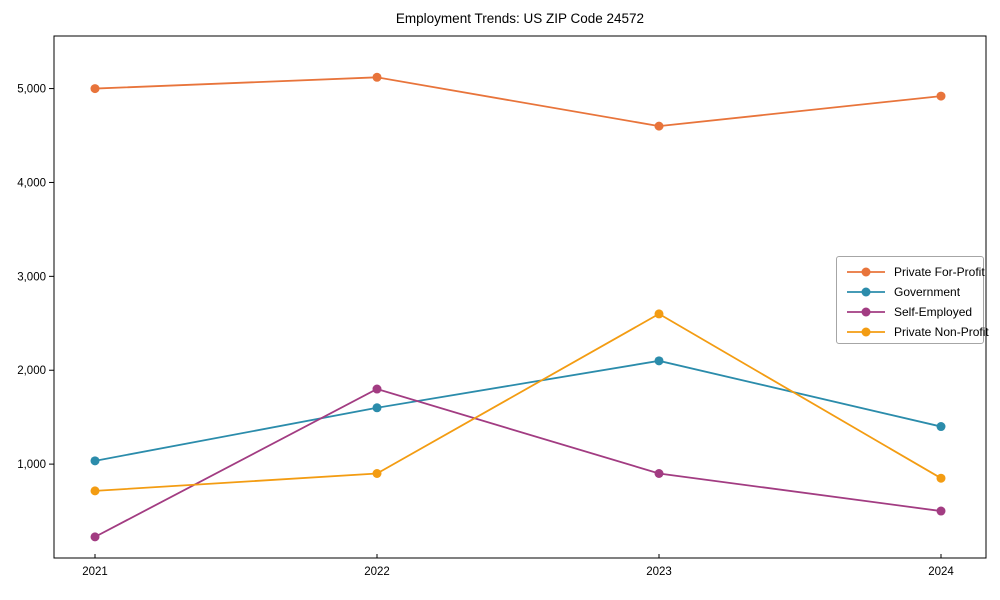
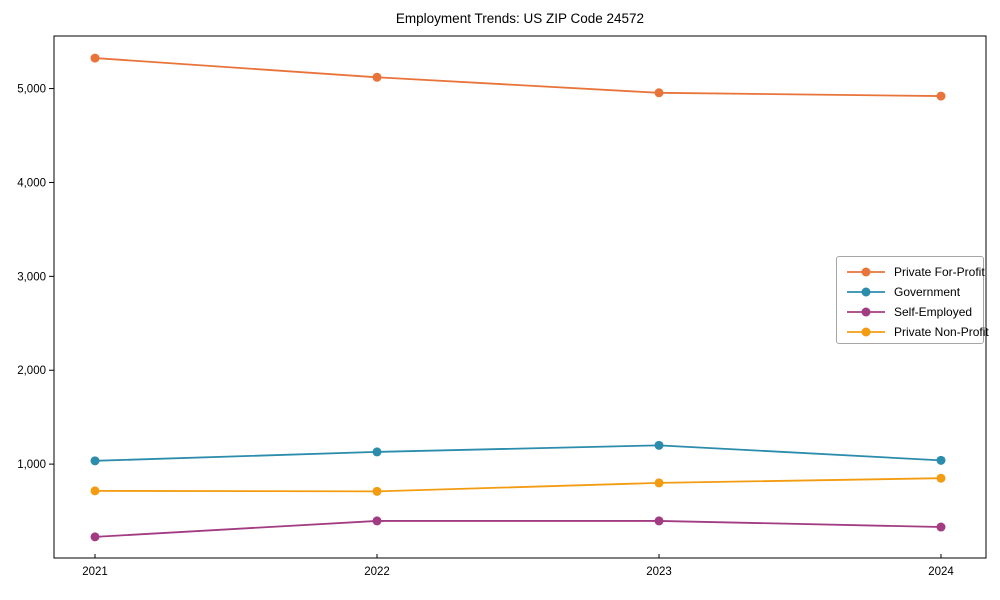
Private For-Profit/2021: 5000 -> 5300
Government/2022: 1600 -> 1100
Self-Employed/2022: 1800 -> 400
Private Non-Profit/2022: 900 -> 700
Private For-Profit/2023: 4600 -> 5000
Government/2023: 2100 -> 1200
Self-Employed/2023: 900 -> 400
Private Non-Profit/2023: 2600 -> 800
Government/2024: 1400 -> 1000
Self-Employed/2024: 500 -> 300
